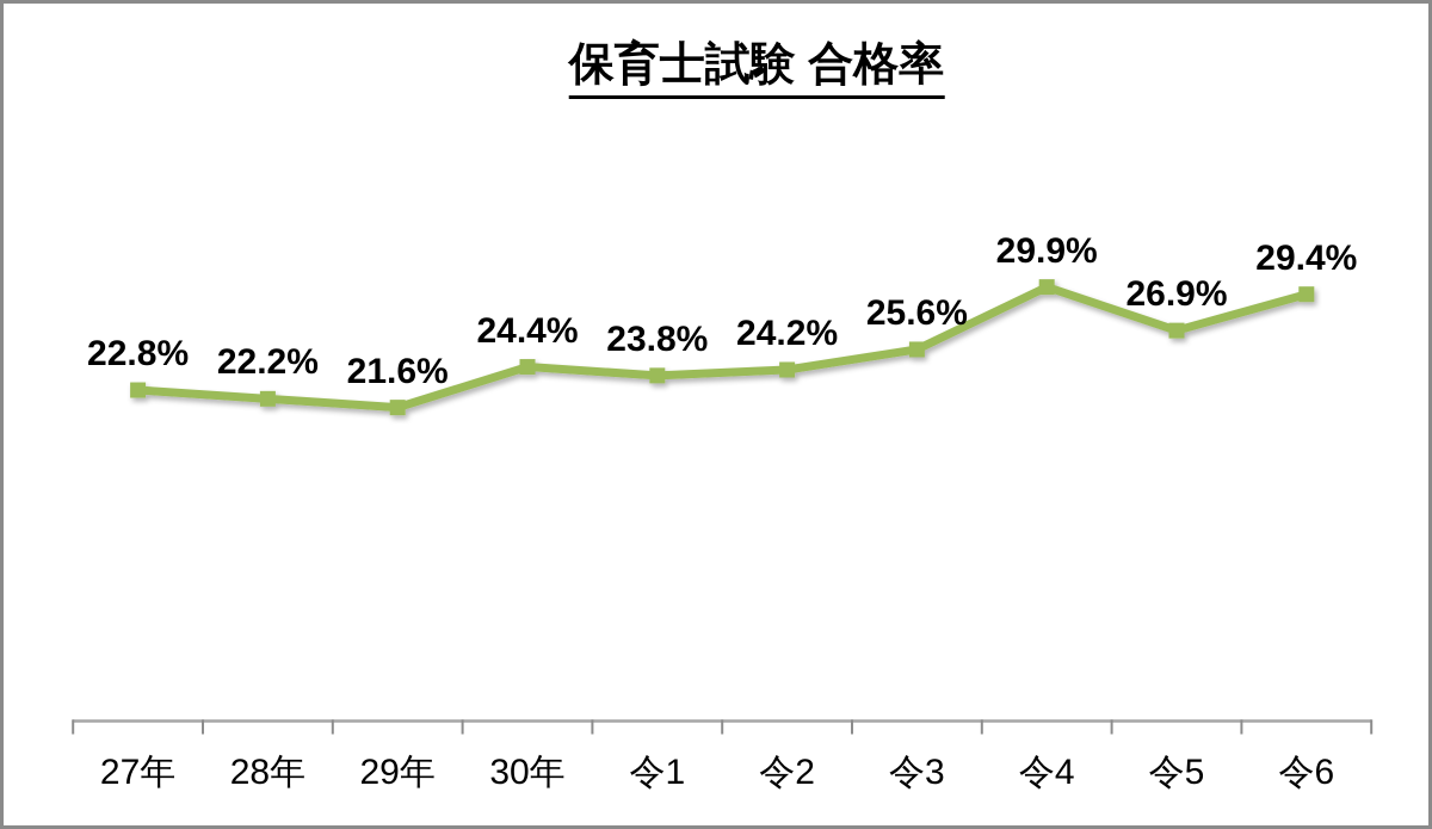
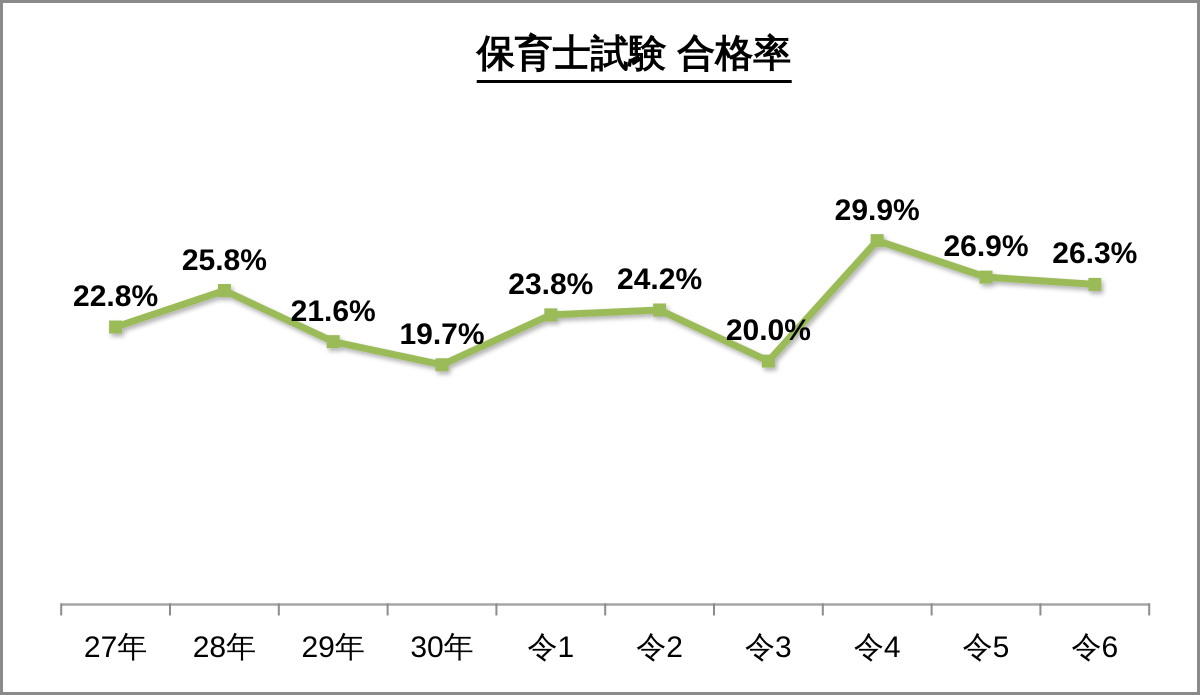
28年: 22.2% -> 25.8%
30年: 24.4% -> 19.7%
令3: 25.6% -> 20.0%
令6: 29.4% -> 26.3%
